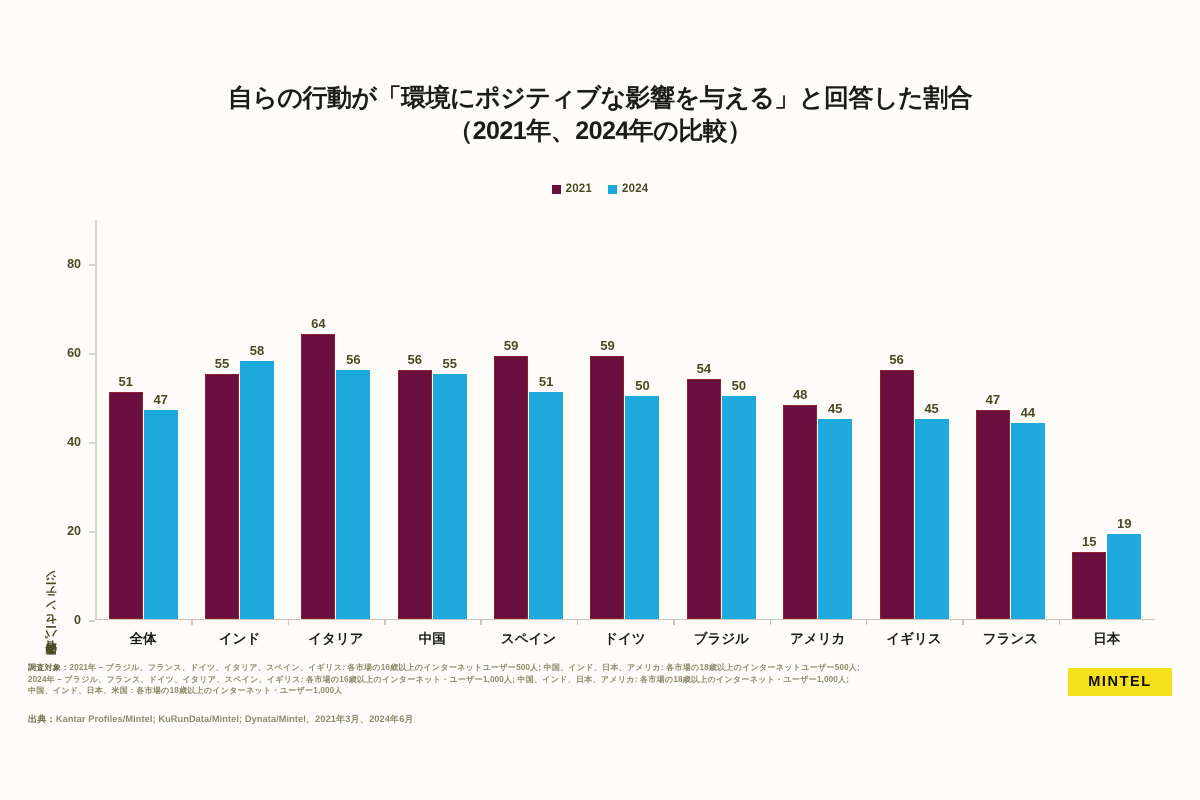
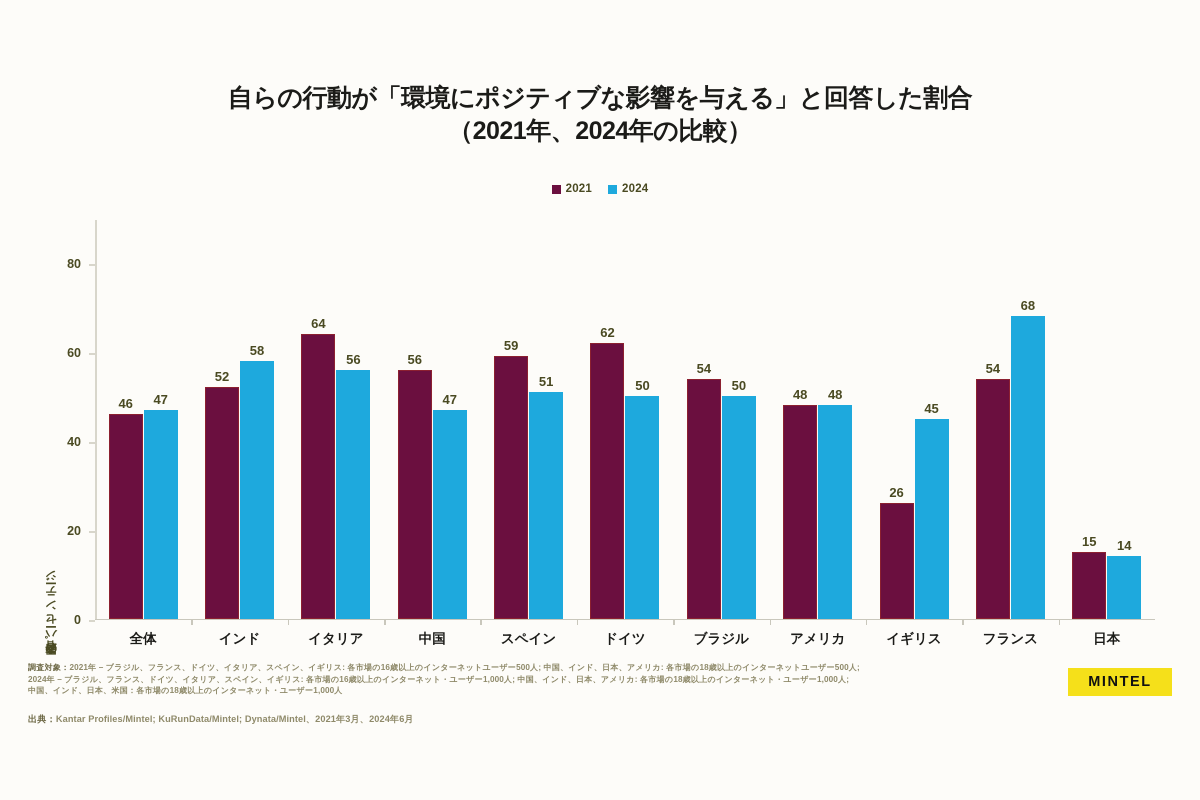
2021/全体: 51 -> 46
2021/インド: 55 -> 52
2024/中国: 55 -> 47
2021/ドイツ: 59 -> 62
2024/アメリカ: 45 -> 48
2021/イギリス: 56 -> 26
2021/フランス: 47 -> 54
2024/フランス: 44 -> 68
2024/日本: 19 -> 14
